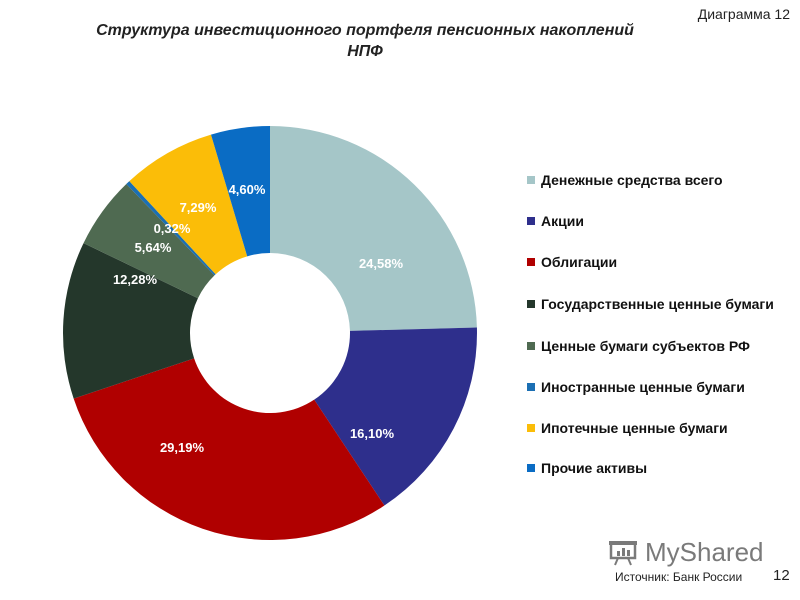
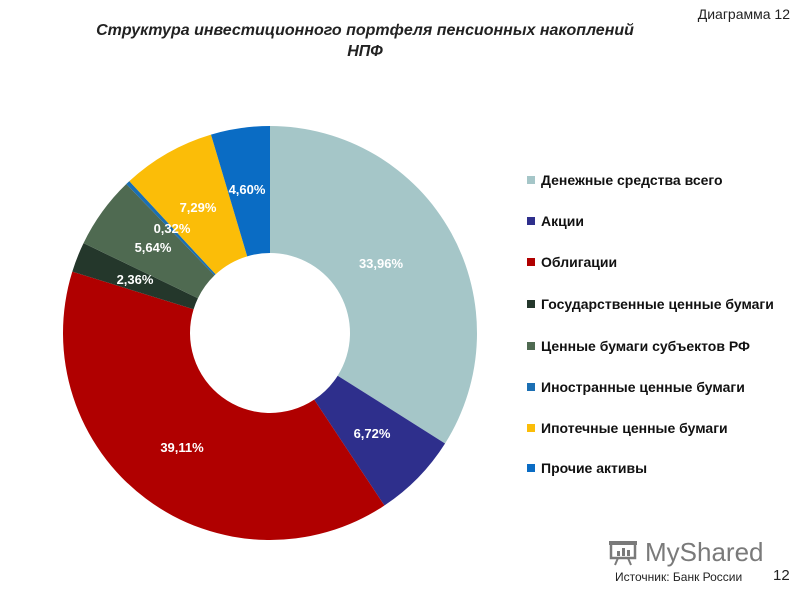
Денежные средства всего: 24,58% -> 33,96%
Акции: 16,10% -> 6,72%
Облигации: 29,19% -> 39,11%
Государственные ценные бумаги: 12,28% -> 2,36%
